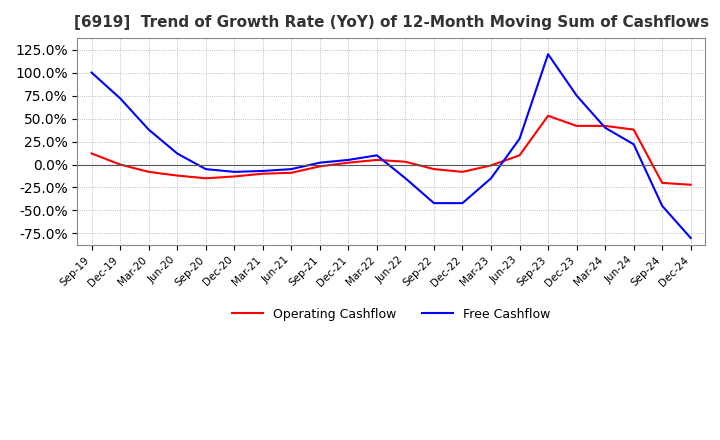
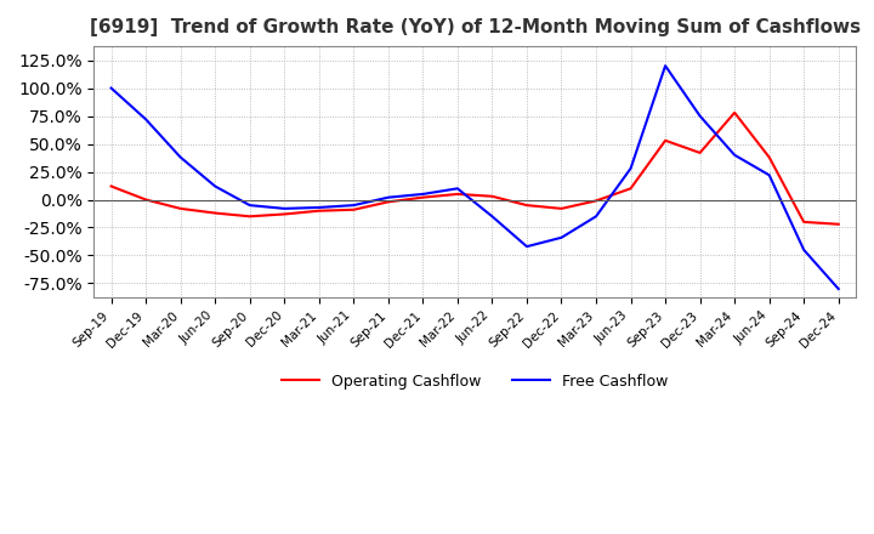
Free Cashflow/Dec-22: -42% -> -34%
Operating Cashflow/Mar-24: 42% -> 78%
